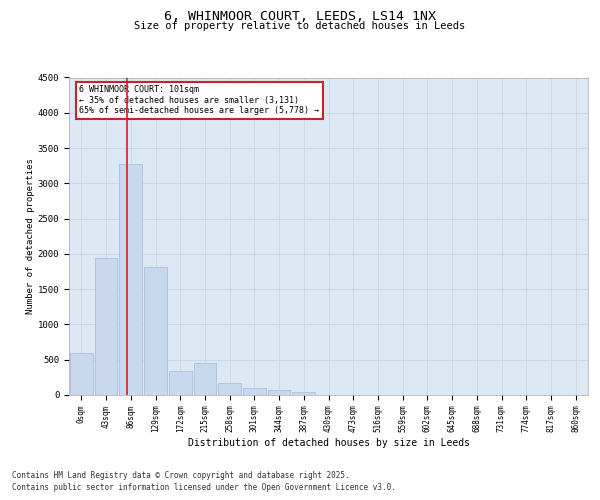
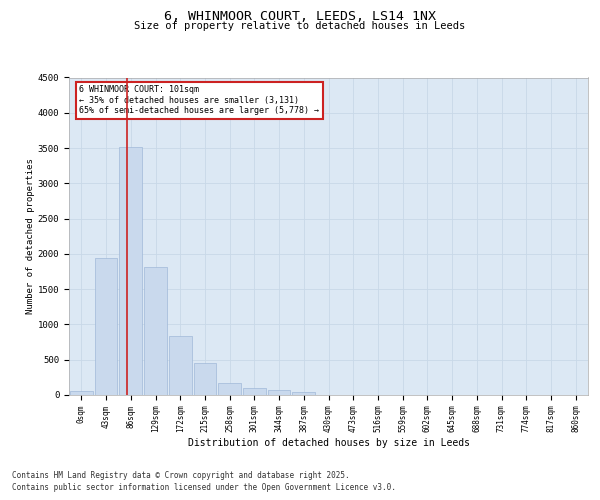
0sqm: 600 -> 50
86sqm: 3280 -> 3520
172sqm: 340 -> 840
